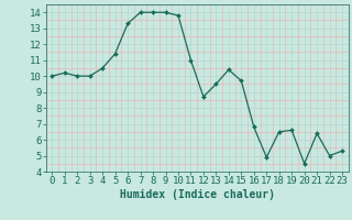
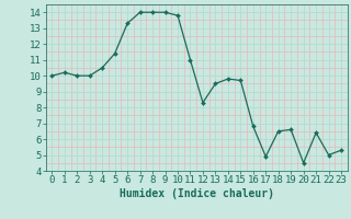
12: 8.7 -> 8.3
14: 10.4 -> 9.8
